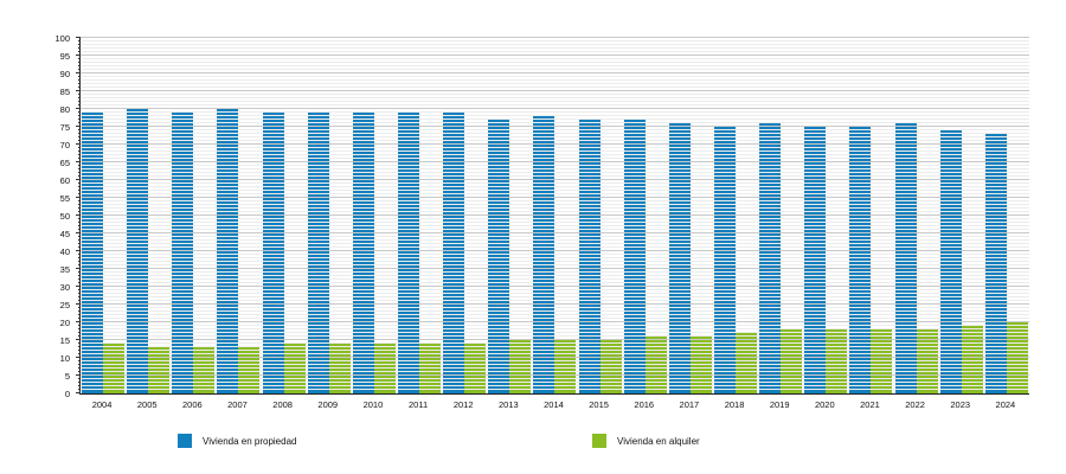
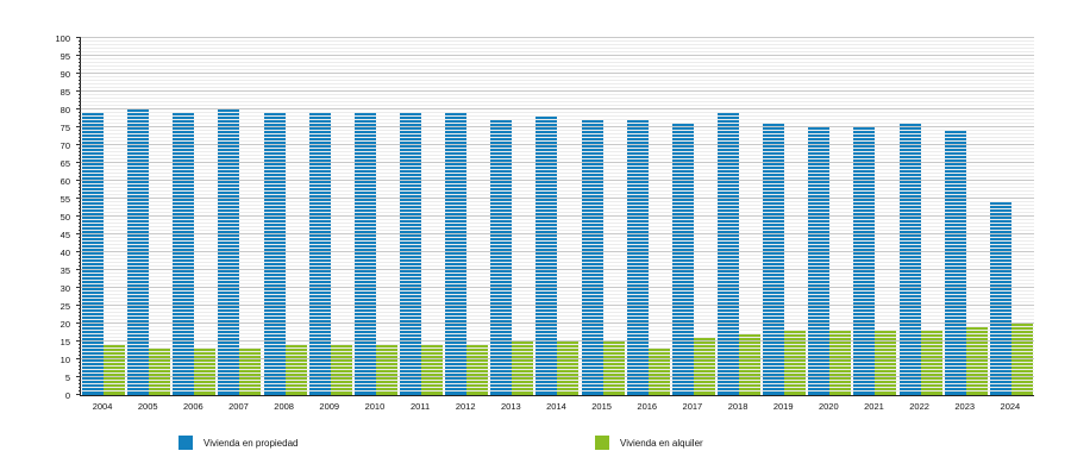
Vivienda en alquiler/2016: 16 -> 13
Vivienda en propiedad/2018: 76 -> 79
Vivienda en propiedad/2024: 74 -> 54
